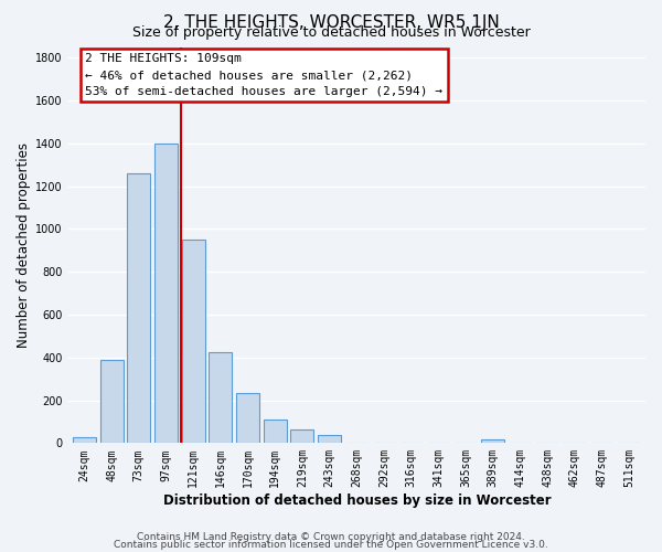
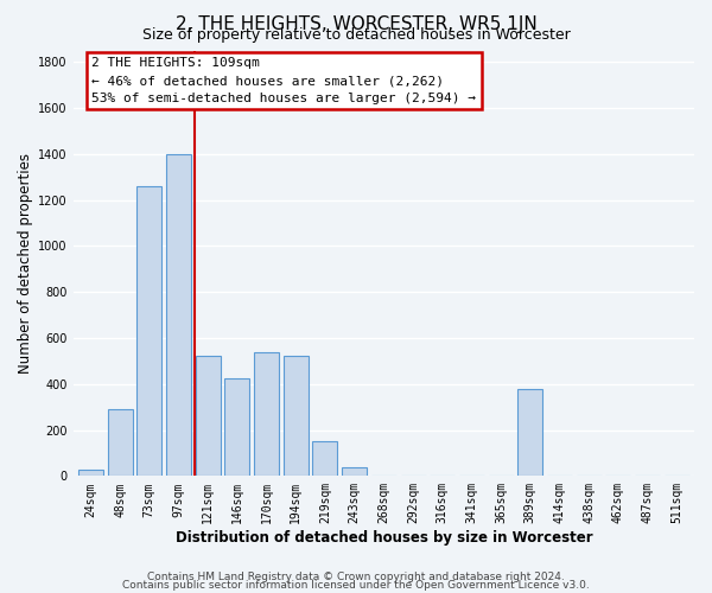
48sqm: 390 -> 290
121sqm: 950 -> 520
170sqm: 240 -> 540
194sqm: 110 -> 520
219sqm: 60 -> 150
389sqm: 20 -> 380
